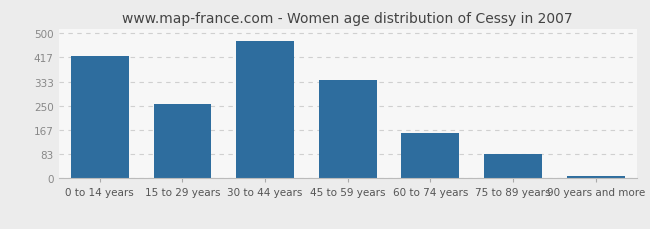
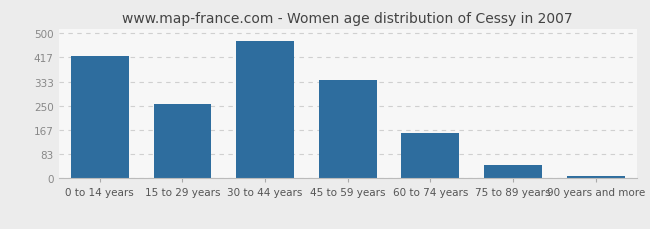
75 to 89 years: 85 -> 47
